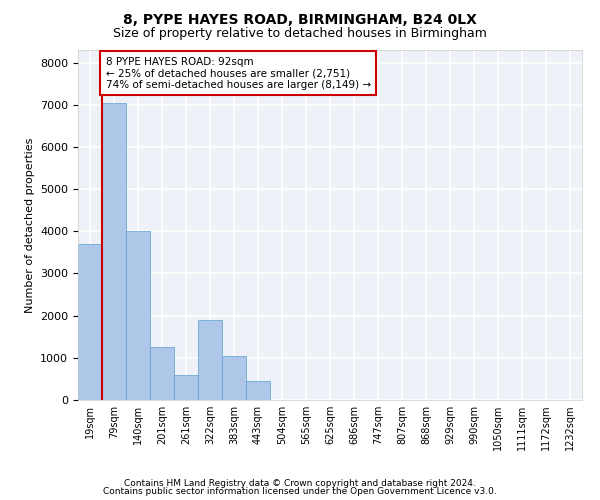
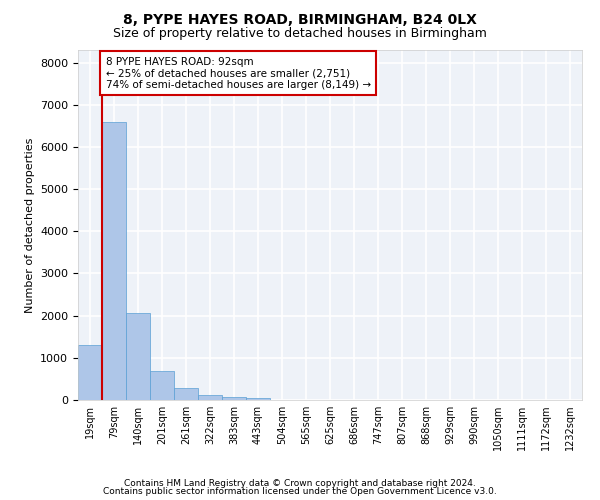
19sqm: 3700 -> 1300
79sqm: 7050 -> 6600
140sqm: 4000 -> 2060
201sqm: 1250 -> 680
261sqm: 600 -> 290
322sqm: 1900 -> 130
383sqm: 1050 -> 80
443sqm: 450 -> 50
